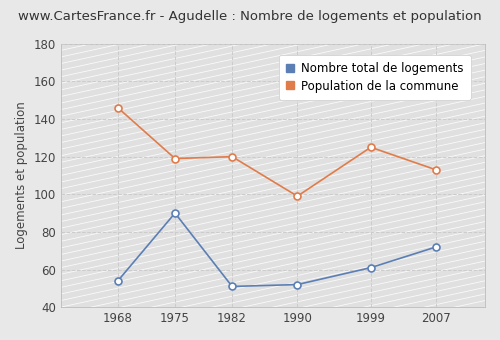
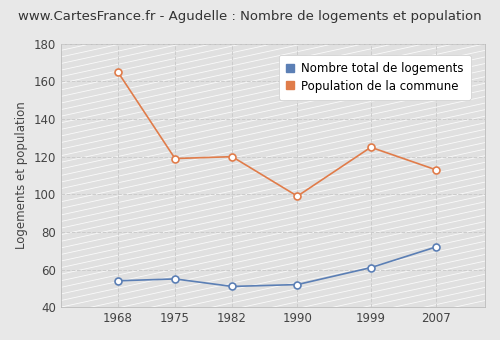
Population de la commune/1968: 146 -> 165
Nombre total de logements/1975: 90 -> 55
